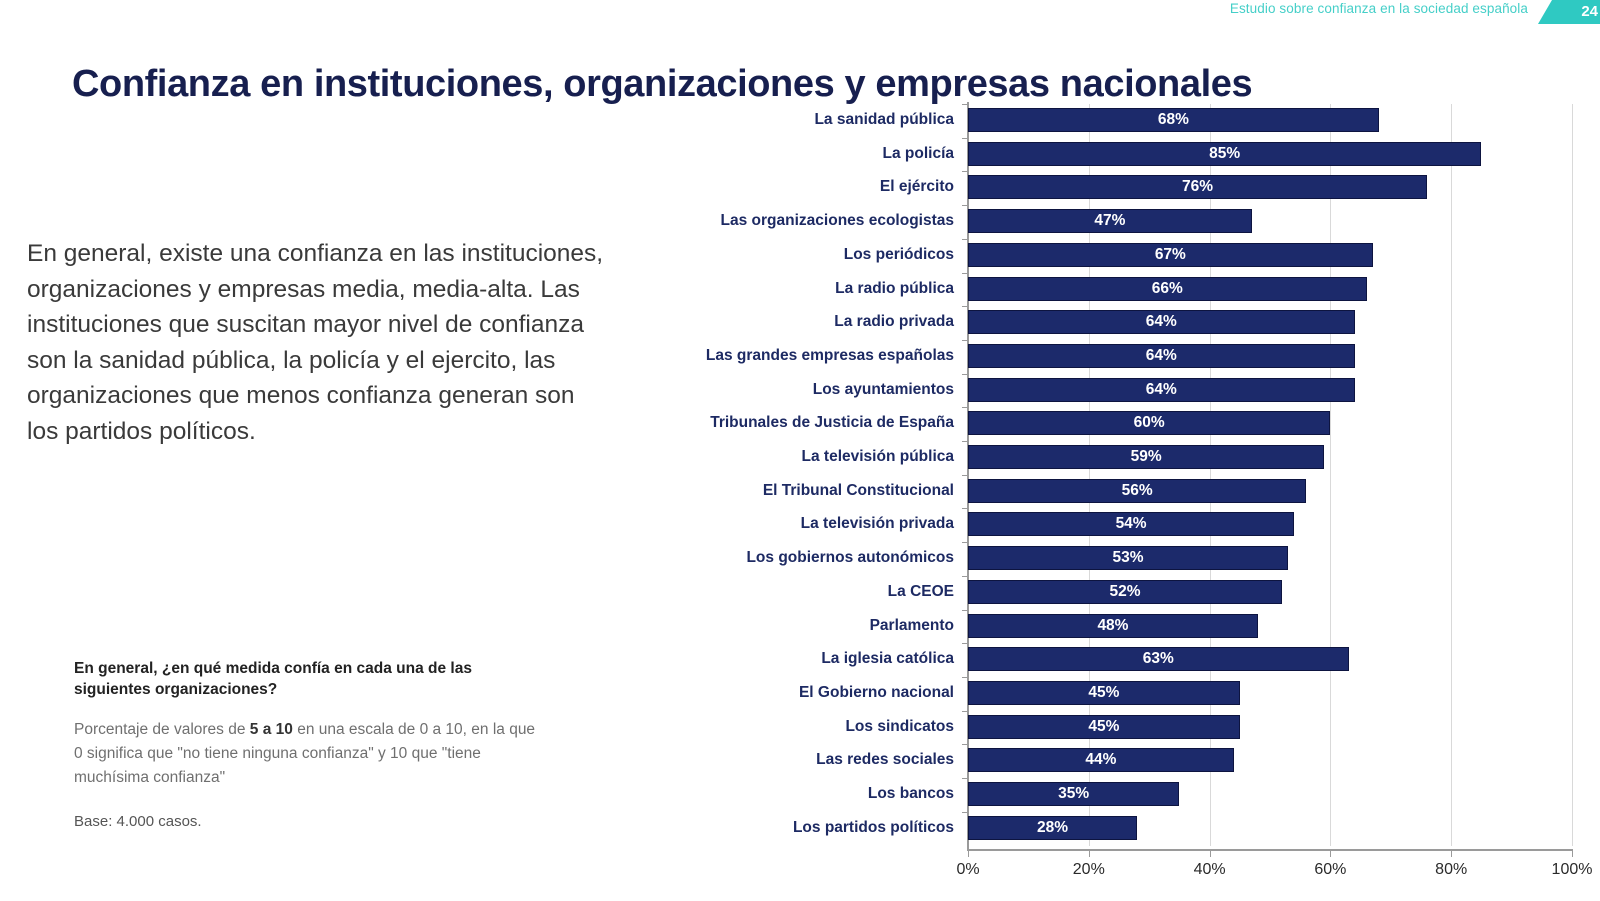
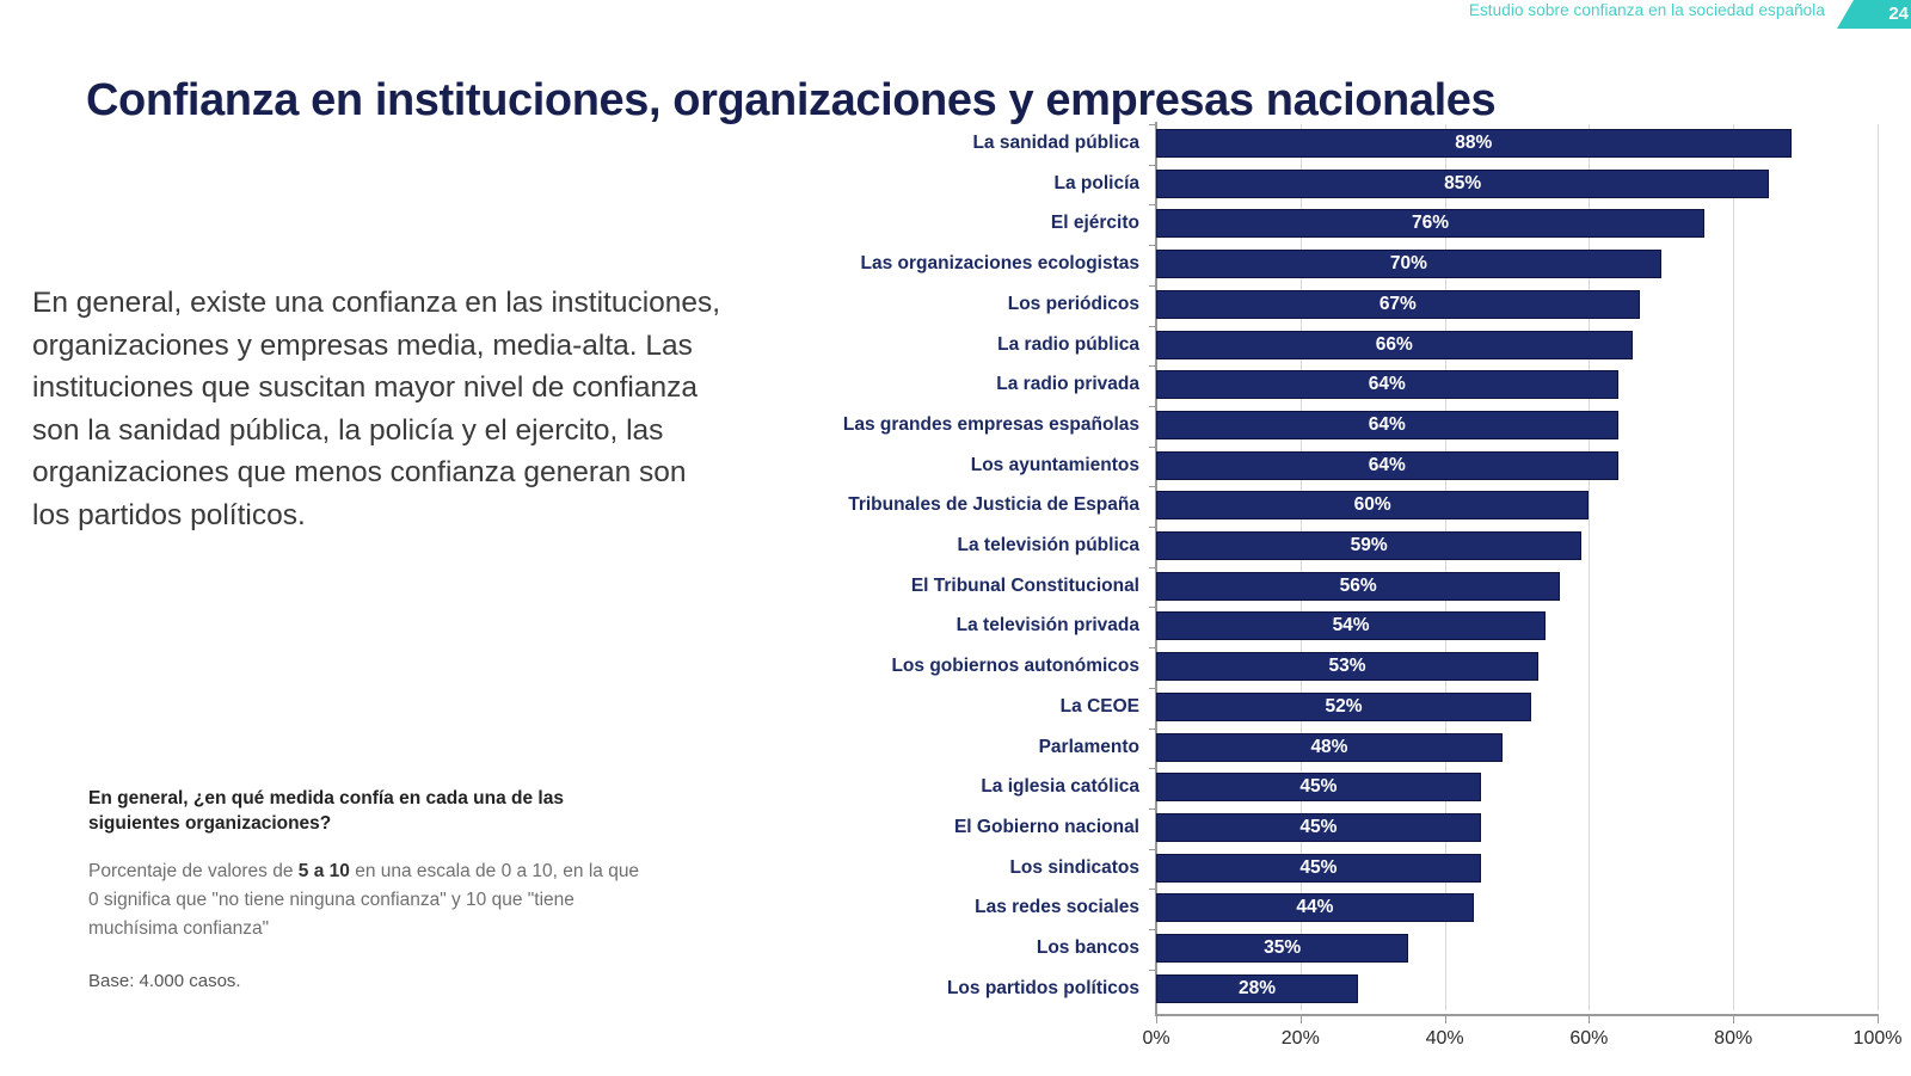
La sanidad pública: 68% -> 88%
Las organizaciones ecologistas: 47% -> 70%
La iglesia católica: 63% -> 45%
